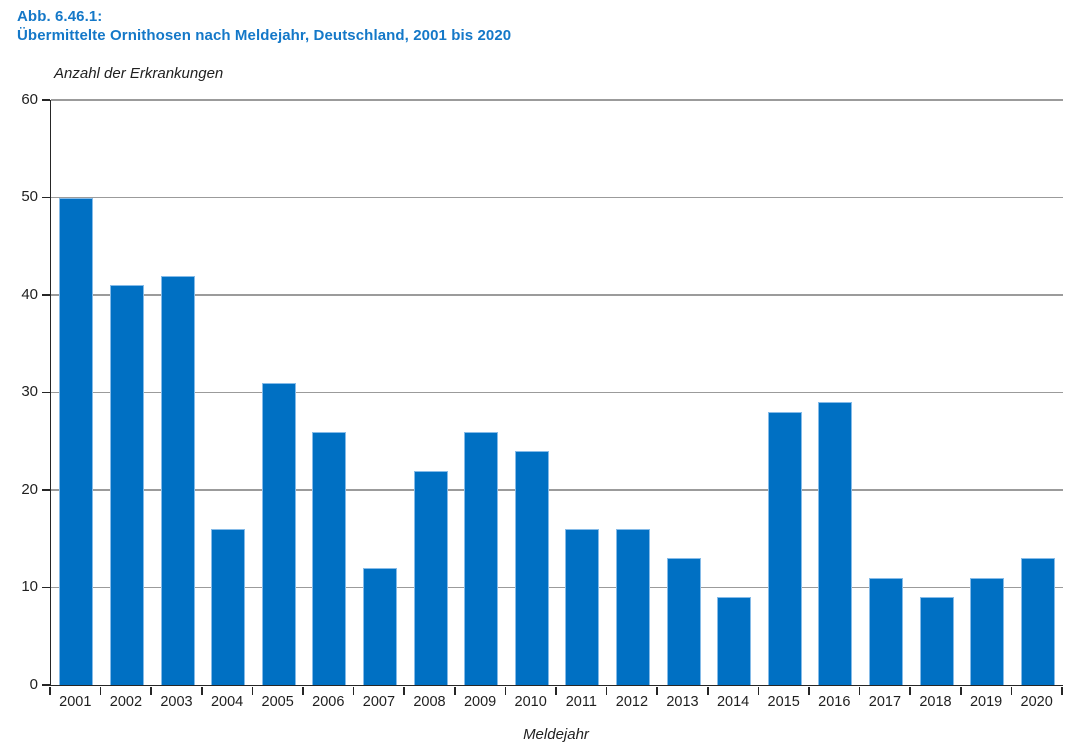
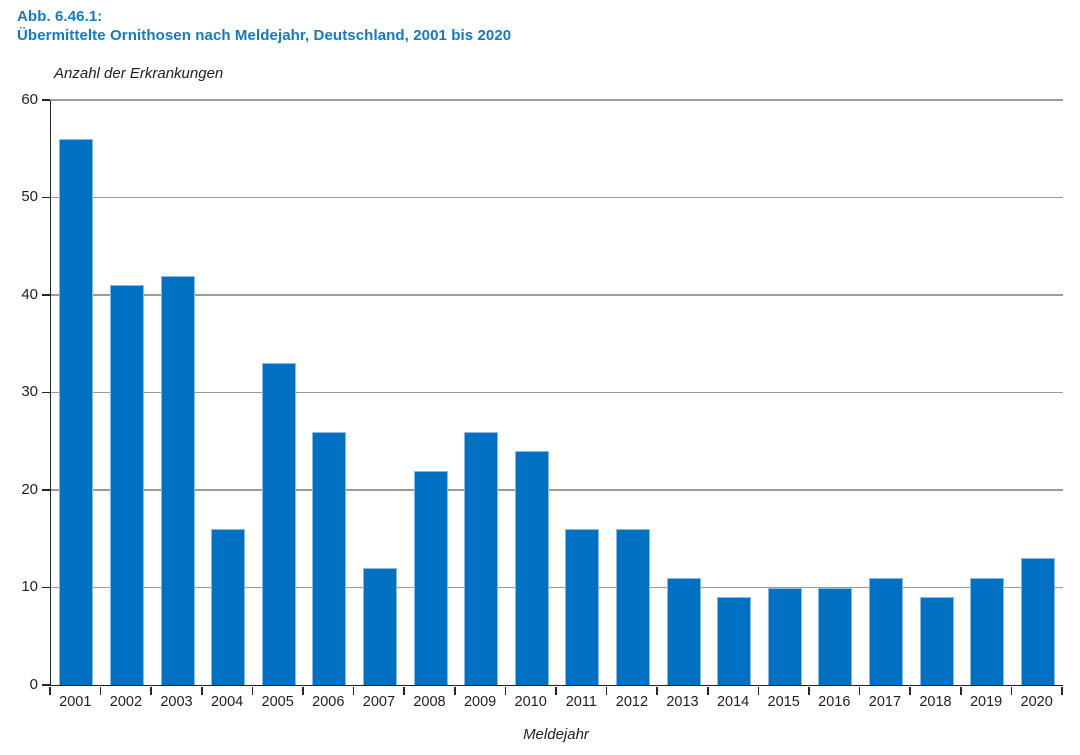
2001: 50 -> 56
2005: 31 -> 33
2013: 13 -> 11
2015: 28 -> 10
2016: 29 -> 10
